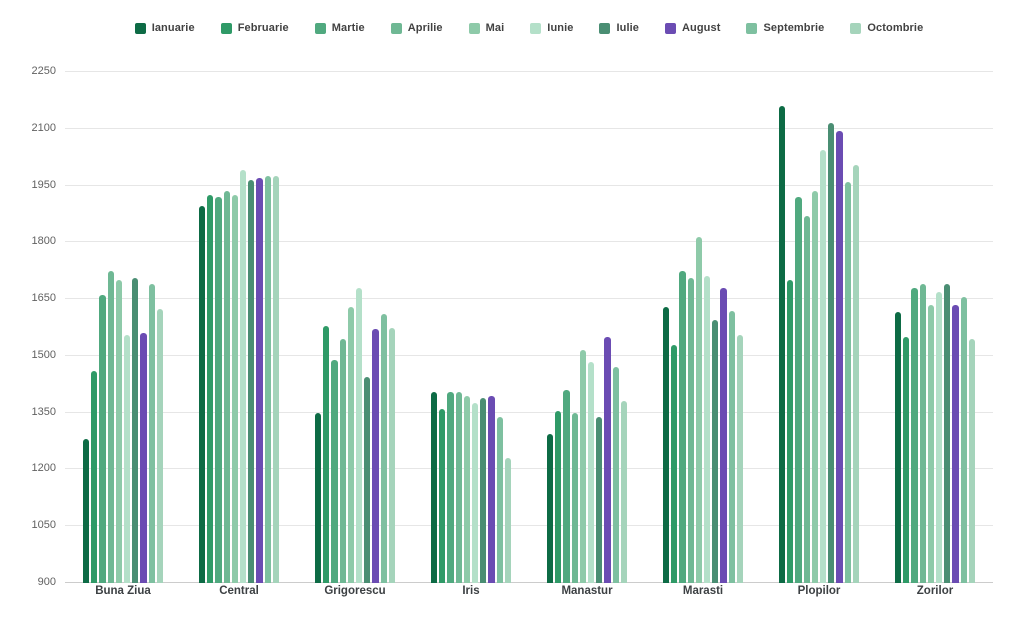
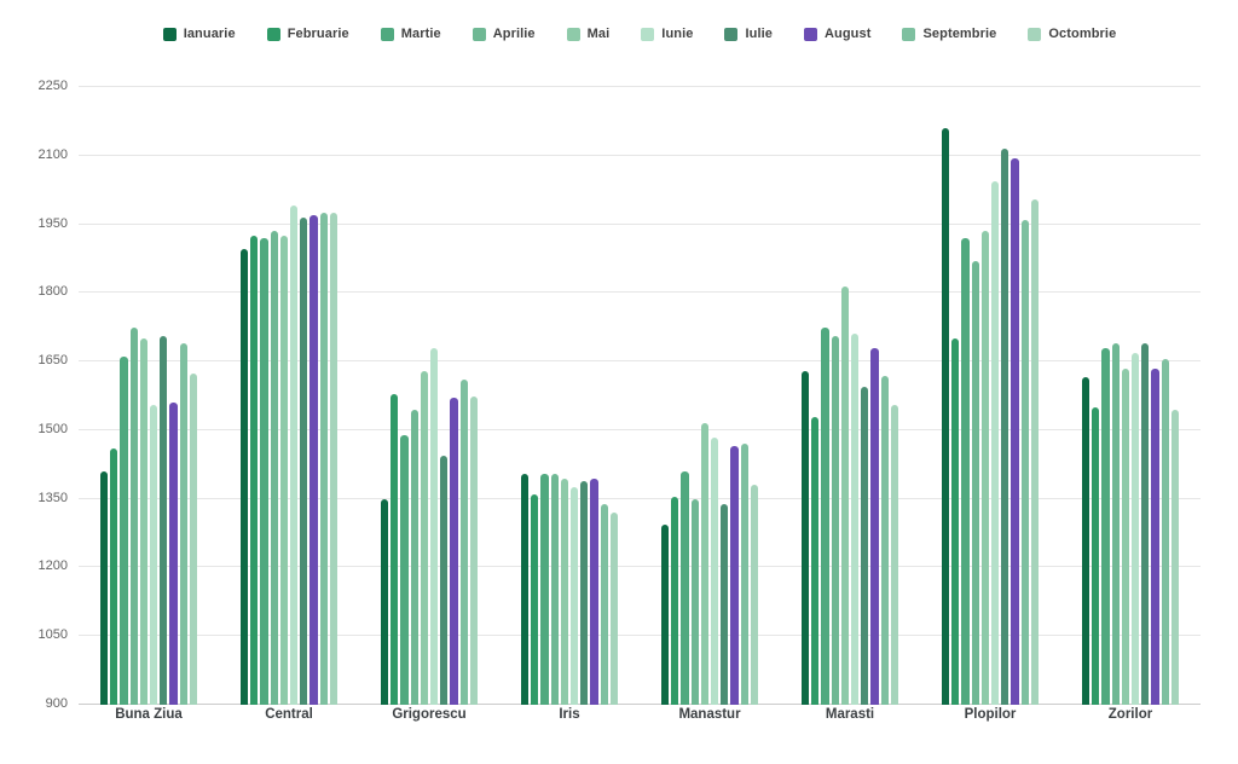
Ianuarie/Buna Ziua: 1280 -> 1410
Octombrie/Iris: 1230 -> 1320
August/Manastur: 1550 -> 1460
